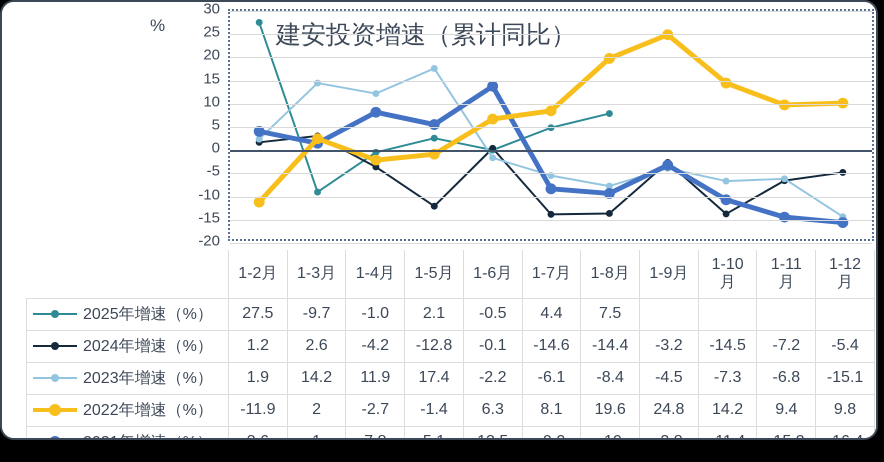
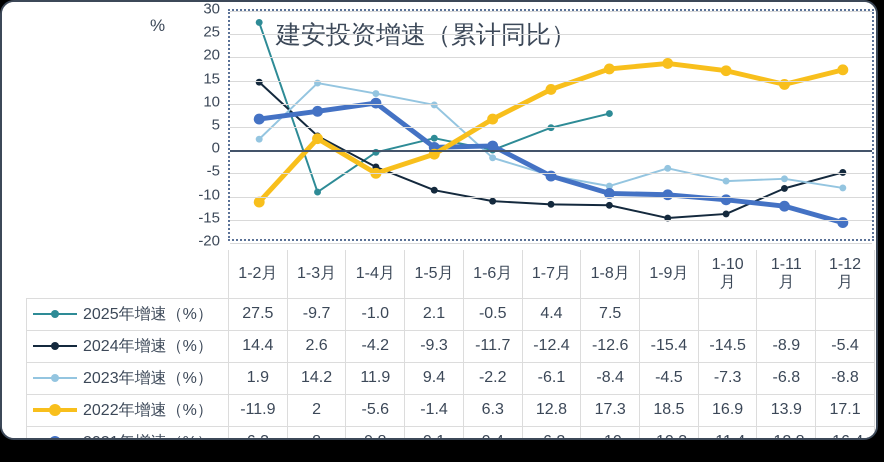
2024年增速（%）/1-2月: 1.2 -> 14.4
2021年增速（%）/1-2月: 3.6 -> 6.3
2021年增速（%）/1-3月: 1 -> 8
2022年增速（%）/1-4月: -2.7 -> -5.6
2021年增速（%）/1-4月: 7.8 -> 9.8
2024年增速（%）/1-5月: -12.8 -> -9.3
2023年增速（%）/1-5月: 17.4 -> 9.4
2021年增速（%）/1-5月: 5.1 -> 0.1
2024年增速（%）/1-6月: -0.1 -> -11.7
2021年增速（%）/1-6月: 13.5 -> 0.4
2024年增速（%）/1-7月: -14.6 -> -12.4
2022年增速（%）/1-7月: 8.1 -> 12.8
2021年增速（%）/1-7月: -9.0 -> -6.2
2024年增速（%）/1-8月: -14.4 -> -12.6
2022年增速（%）/1-8月: 19.6 -> 17.3
2024年增速（%）/1-9月: -3.2 -> -15.4
2022年增速（%）/1-9月: 24.8 -> 18.5
2021年增速（%）/1-9月: -3.8 -> -10.3
2022年增速（%）/1-10月: 14.2 -> 16.9
2024年增速（%）/1-11月: -7.2 -> -8.9
2022年增速（%）/1-11月: 9.4 -> 13.9
2021年增速（%）/1-11月: -15.2 -> -12.8
2023年增速（%）/1-12月: -15.1 -> -8.8
2022年增速（%）/1-12月: 9.8 -> 17.1
